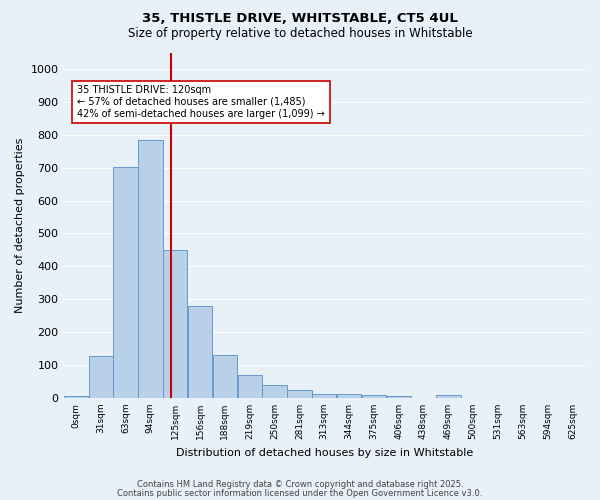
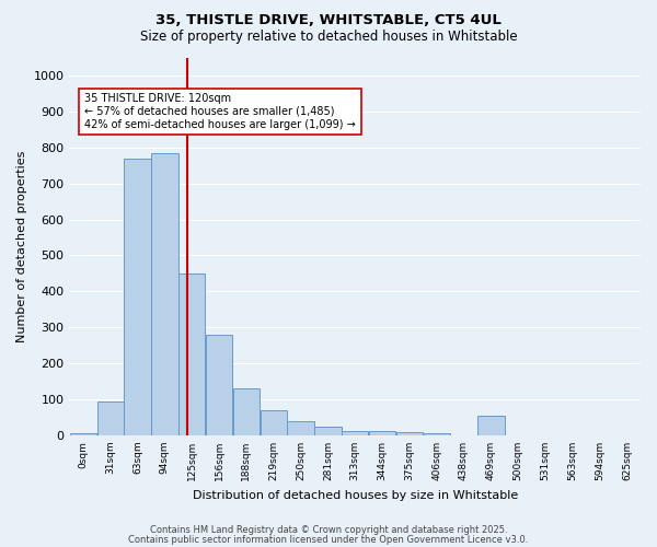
31sqm: 128 -> 95
63sqm: 703 -> 770
469sqm: 8 -> 55
